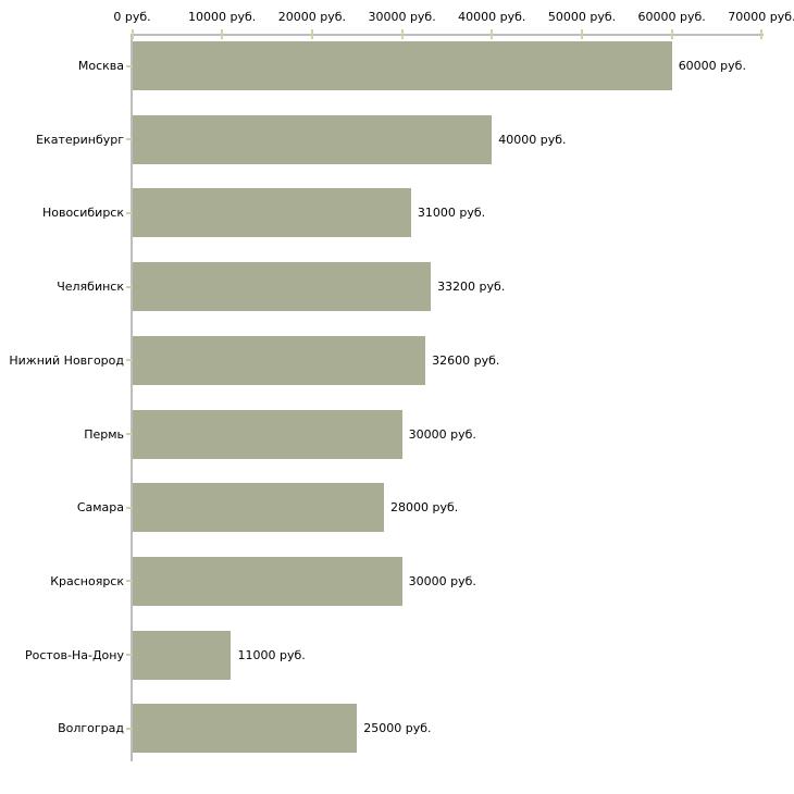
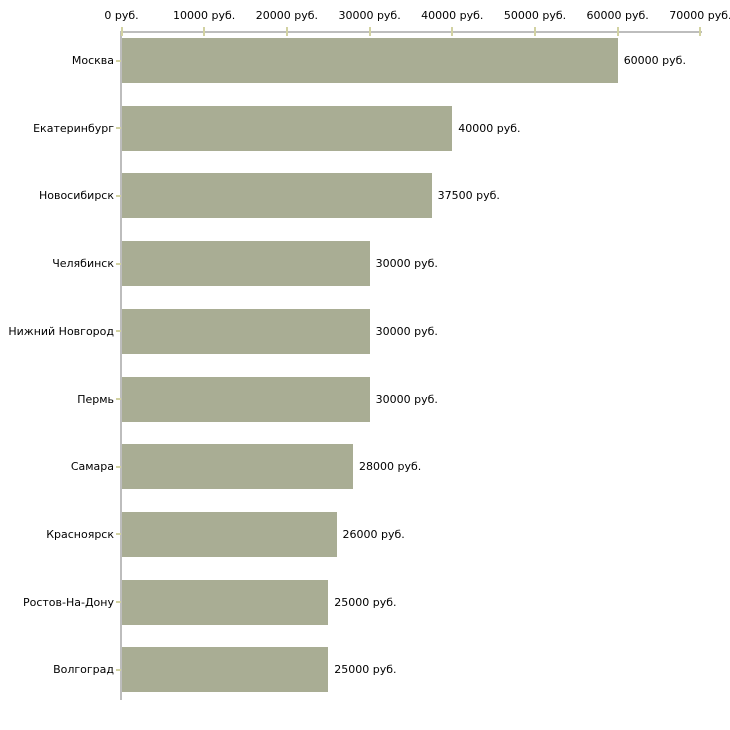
Новосибирск: 31000 -> 37500
Челябинск: 33200 -> 30000
Нижний Новгород: 32600 -> 30000
Красноярск: 30000 -> 26000
Ростов-На-Дону: 11000 -> 25000
